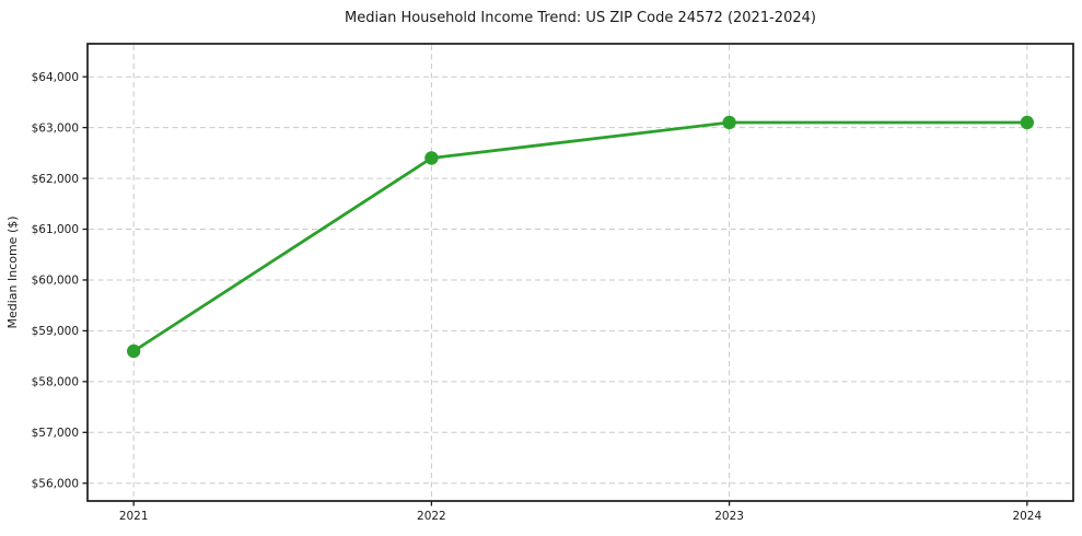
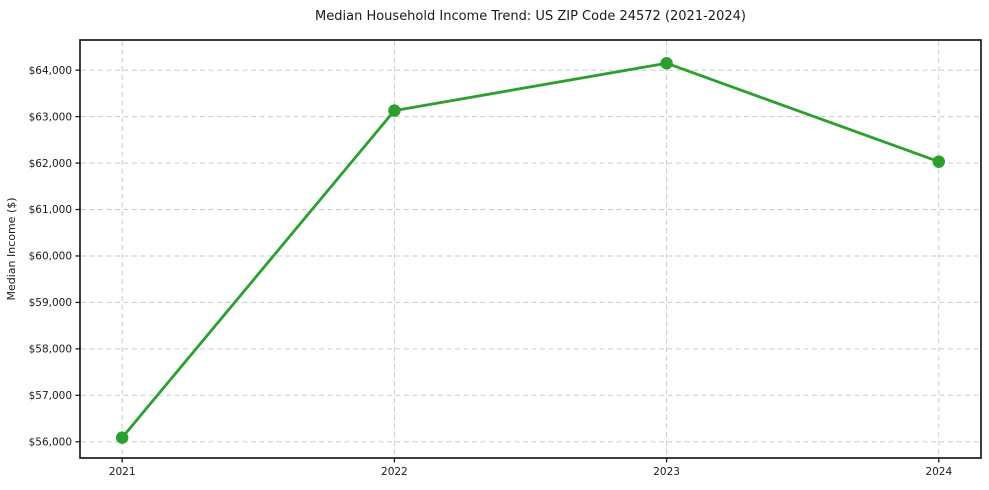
2021: $58600 -> $56100
2022: $62400 -> $63100
2023: $63100 -> $64200
2024: $63100 -> $62000
